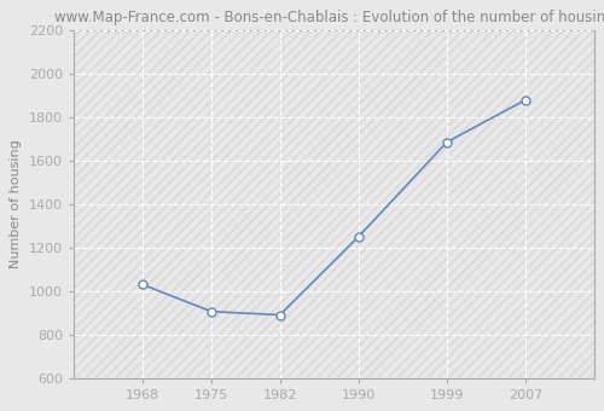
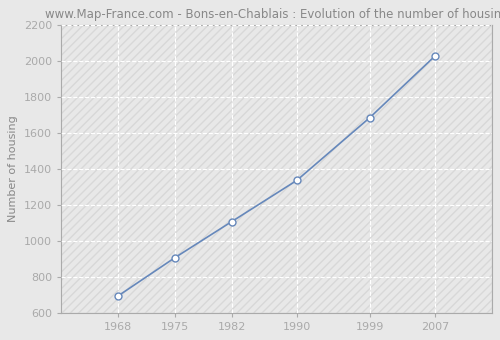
1968: 1030 -> 690
1982: 890 -> 1110
1990: 1250 -> 1340
2007: 1880 -> 2030
